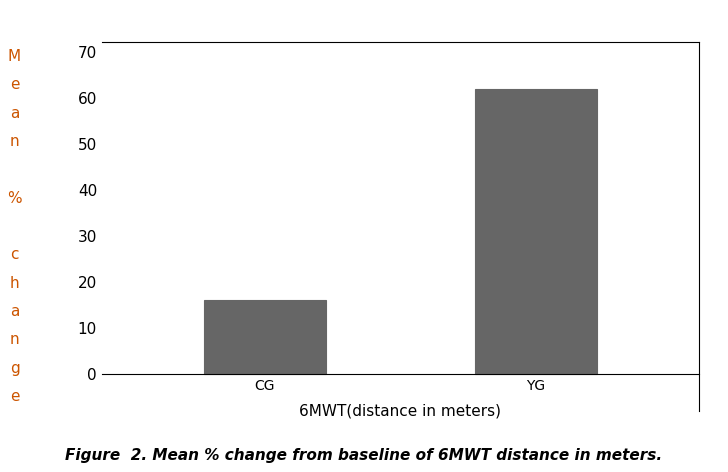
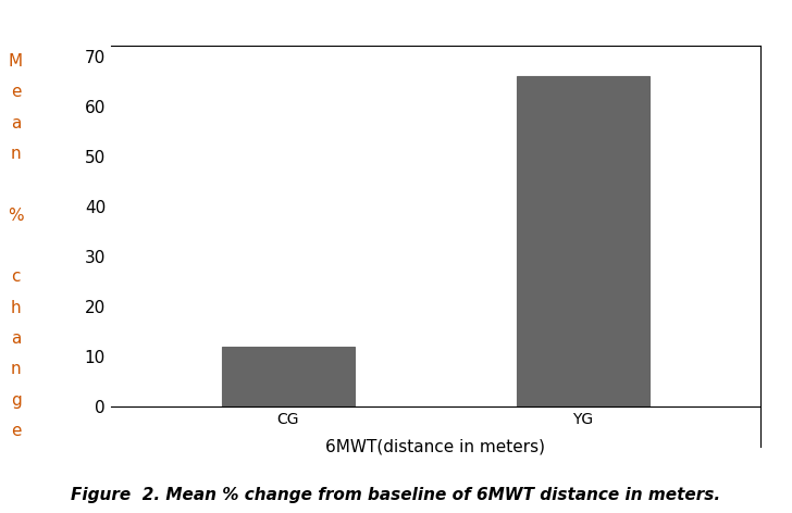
CG: 16 -> 12
YG: 62 -> 66
